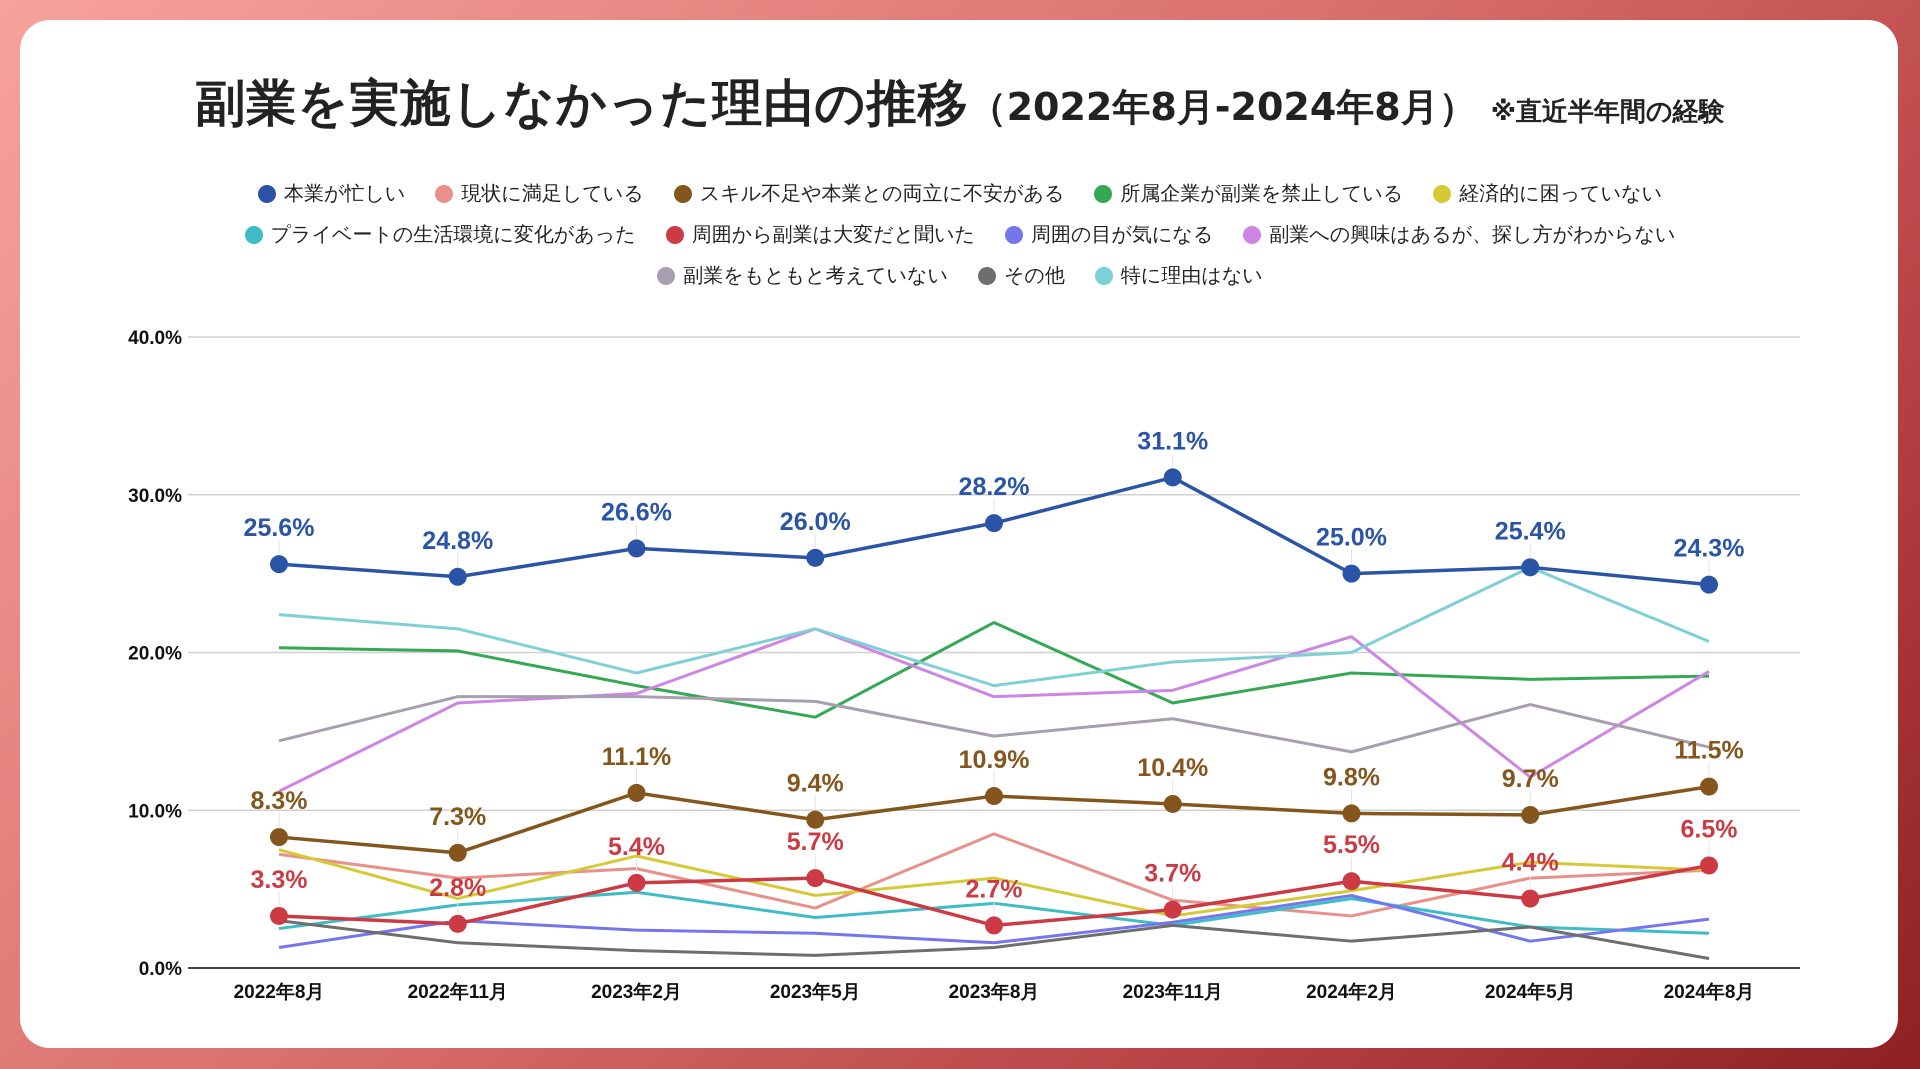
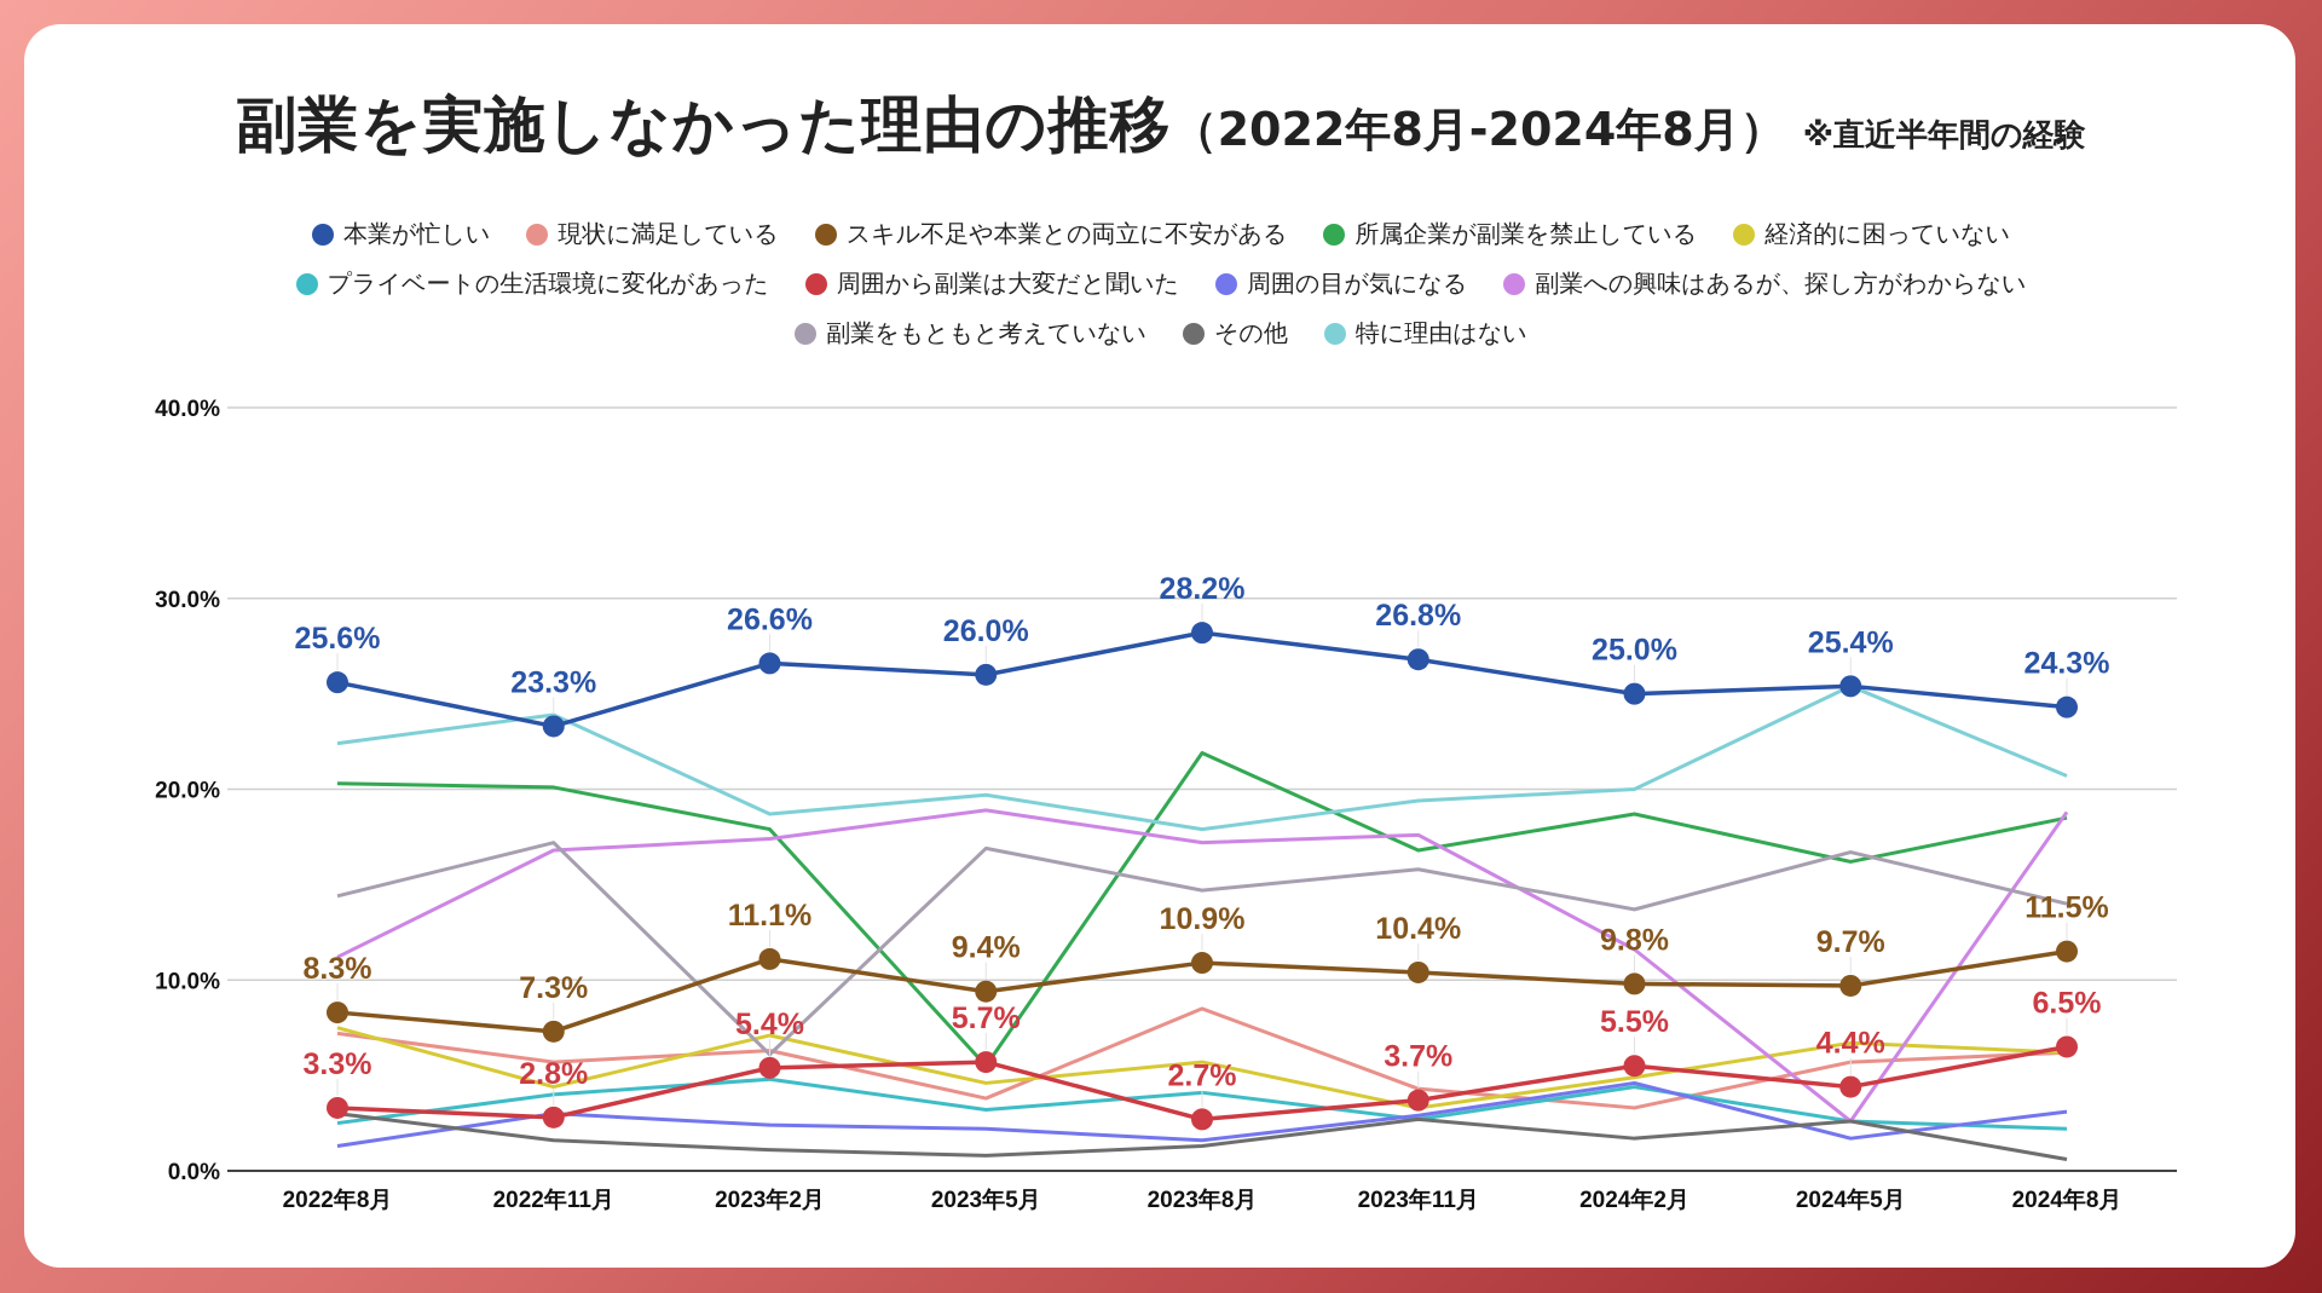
本業が忙しい/2022年11月: 24.8% -> 23.3%
特に理由はない/2022年11月: 21.5% -> 23.9%
副業をもともと考えていない/2023年2月: 17.2% -> 6.1%
所属企業が副業を禁止している/2023年5月: 15.9% -> 5.5%
副業への興味はあるが、探し方がわからない/2023年5月: 21.5% -> 18.9%
特に理由はない/2023年5月: 21.5% -> 19.7%
本業が忙しい/2023年11月: 31.1% -> 26.8%
副業への興味はあるが、探し方がわからない/2024年2月: 21.0% -> 11.6%
所属企業が副業を禁止している/2024年5月: 18.3% -> 16.2%
副業への興味はあるが、探し方がわからない/2024年5月: 12.1% -> 2.6%
